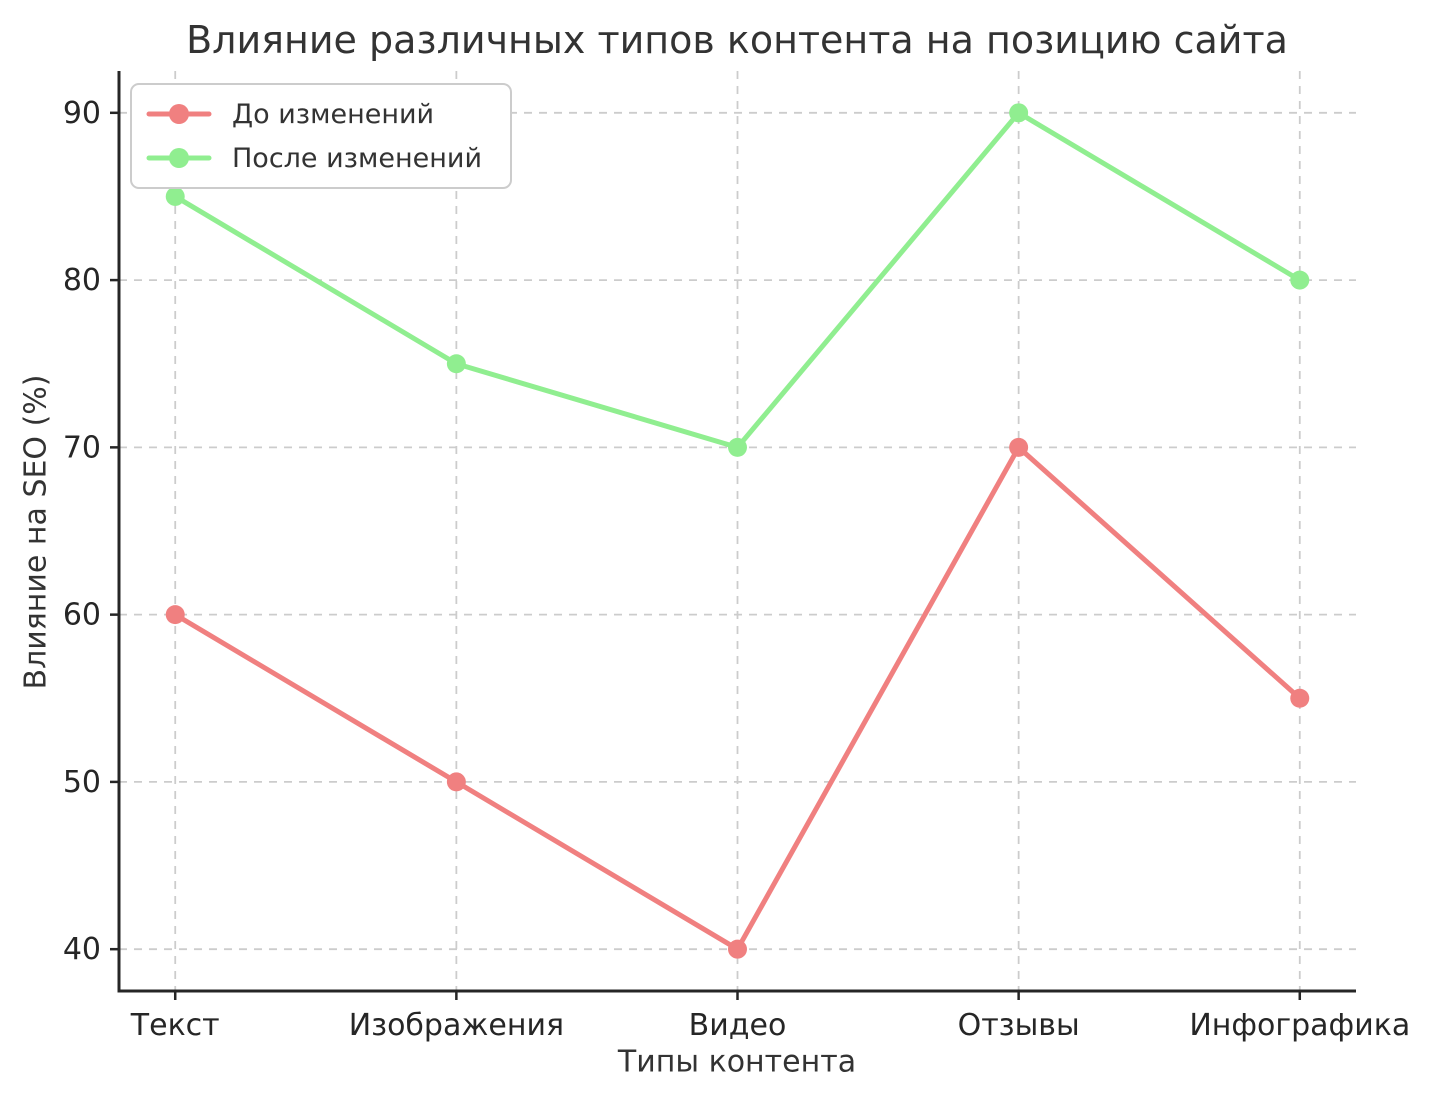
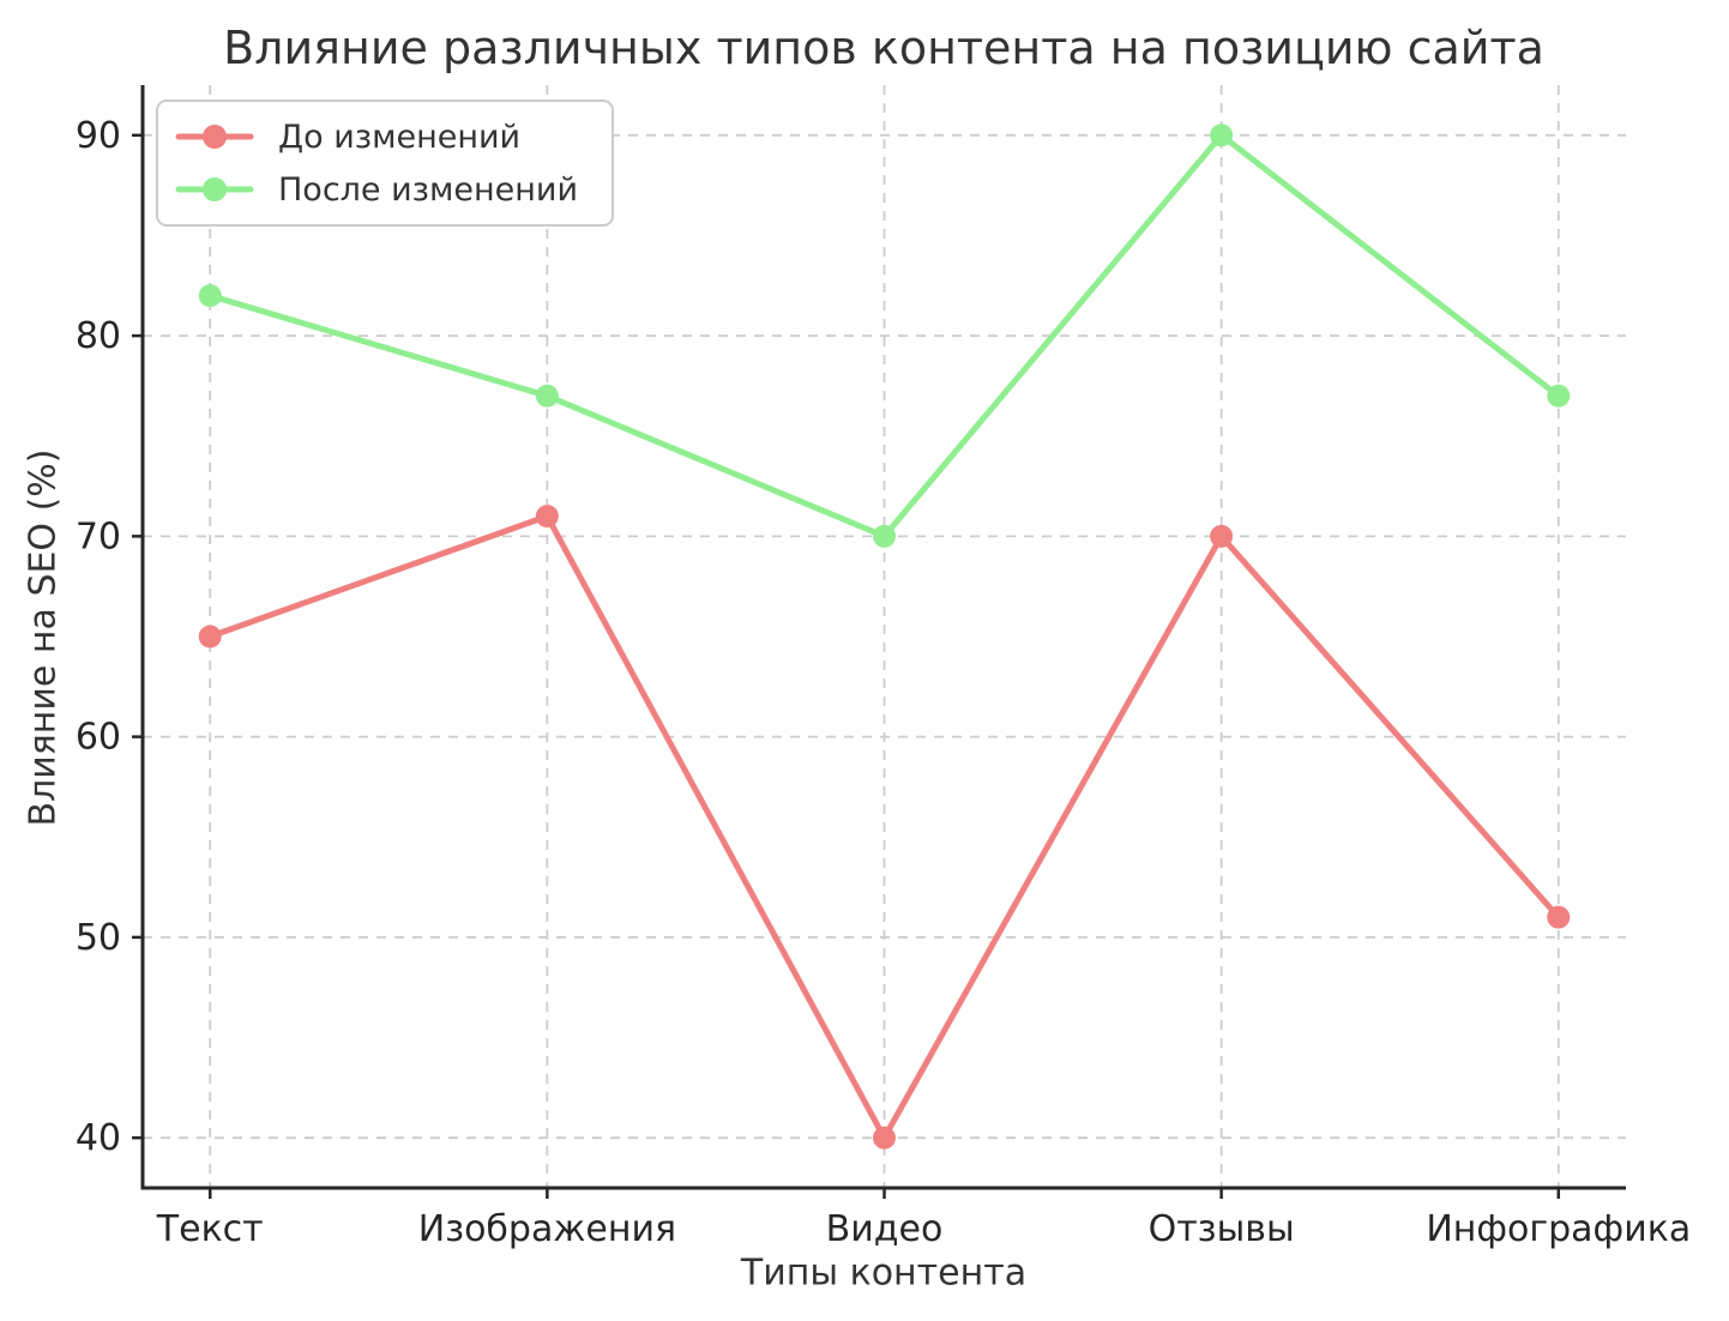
До изменений/Текст: 60 -> 65
После изменений/Текст: 85 -> 82
До изменений/Изображения: 50 -> 71
После изменений/Изображения: 75 -> 77
До изменений/Инфографика: 55 -> 51
После изменений/Инфографика: 80 -> 77
